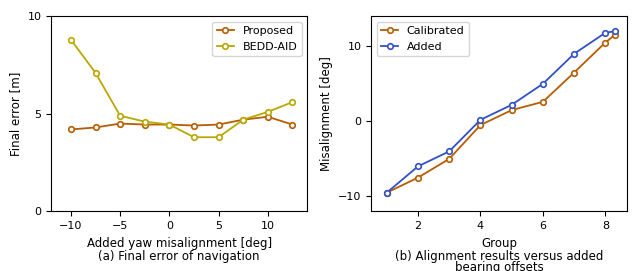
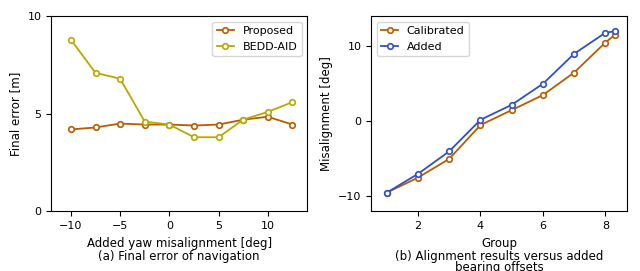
BEDD-AID/−5: 4.9 -> 6.8
Added/2: -6.0 -> -7.0
Calibrated/6: 2.6 -> 3.5
